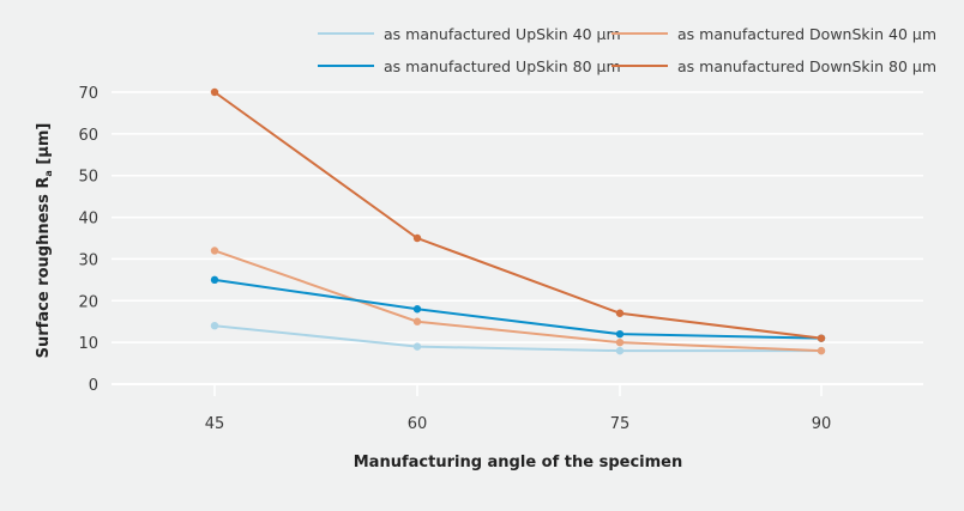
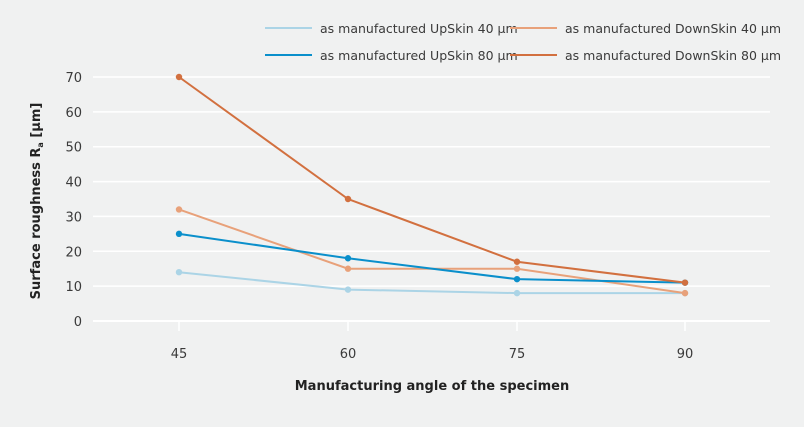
as manufactured DownSkin 40 µm/75: 10 -> 15
